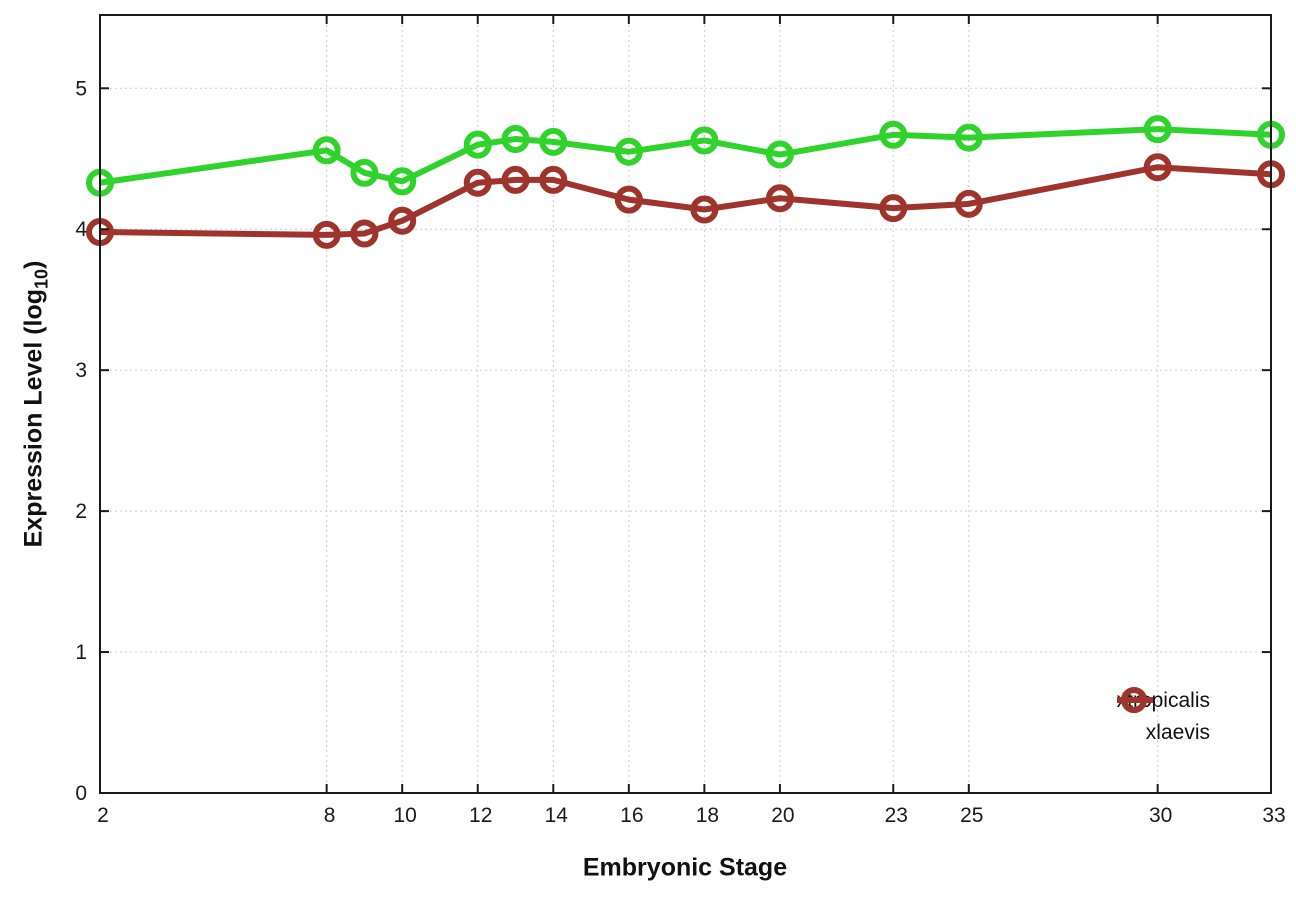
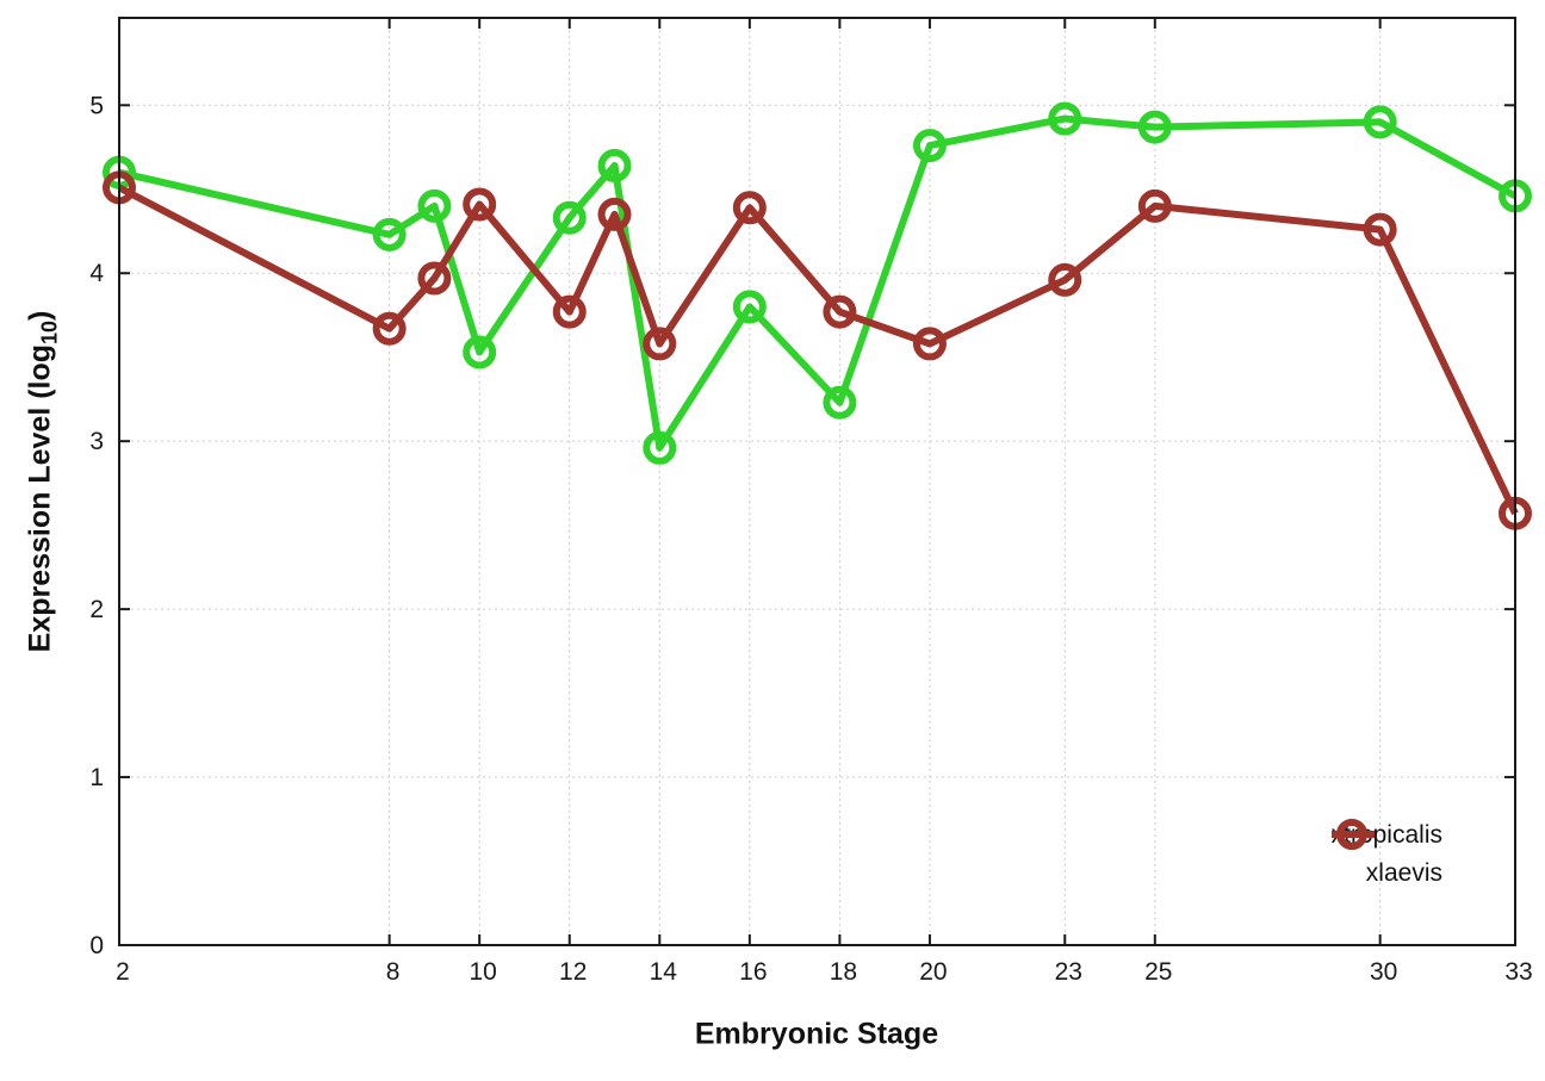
xtropicalis/2: 4.33 -> 4.60
xlaevis/2: 3.98 -> 4.51
xtropicalis/8: 4.56 -> 4.23
xlaevis/8: 3.96 -> 3.67
xtropicalis/10: 4.34 -> 3.53
xlaevis/10: 4.06 -> 4.41
xtropicalis/12: 4.60 -> 4.33
xlaevis/12: 4.33 -> 3.77
xtropicalis/14: 4.62 -> 2.96
xlaevis/14: 4.35 -> 3.58
xtropicalis/16: 4.55 -> 3.80
xlaevis/16: 4.21 -> 4.39
xtropicalis/18: 4.63 -> 3.23
xlaevis/18: 4.14 -> 3.77
xtropicalis/20: 4.53 -> 4.76
xlaevis/20: 4.22 -> 3.58
xtropicalis/23: 4.67 -> 4.92
xlaevis/23: 4.15 -> 3.96
xtropicalis/25: 4.65 -> 4.87
xlaevis/25: 4.18 -> 4.40
xtropicalis/30: 4.71 -> 4.90
xlaevis/30: 4.44 -> 4.26
xtropicalis/33: 4.67 -> 4.46
xlaevis/33: 4.39 -> 2.57
